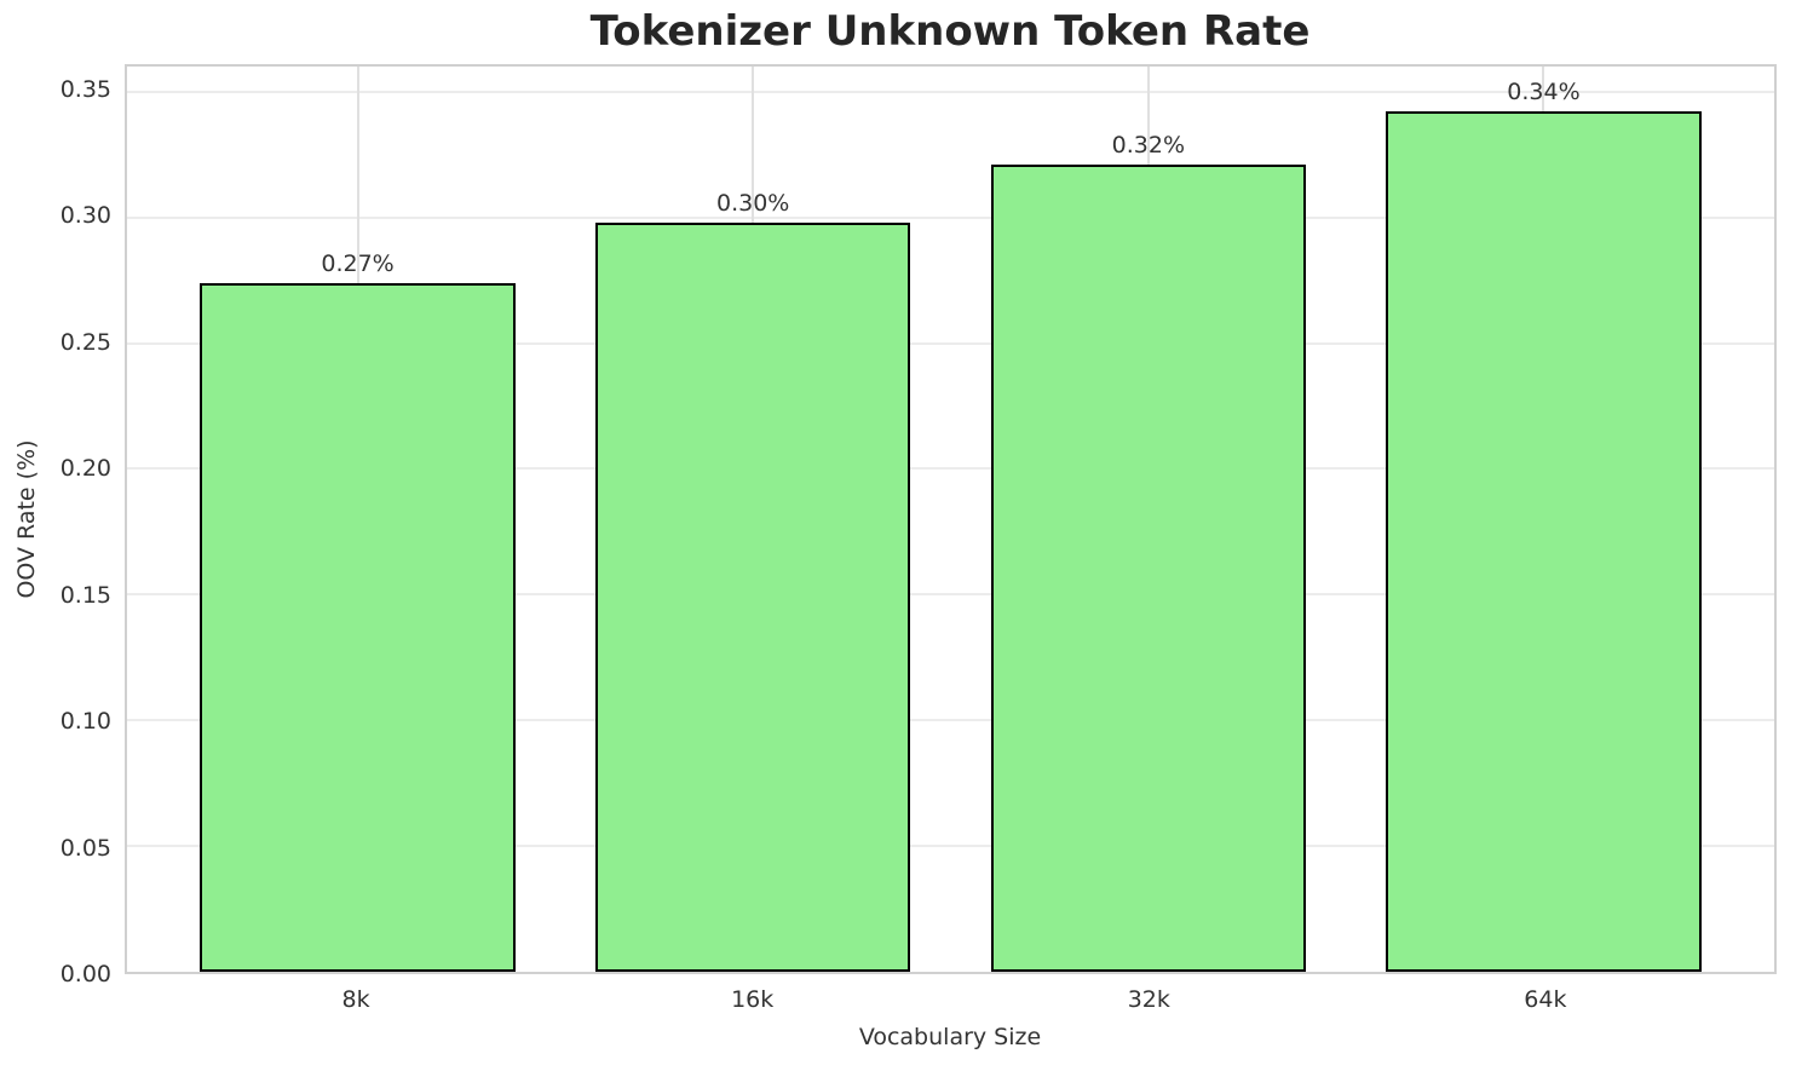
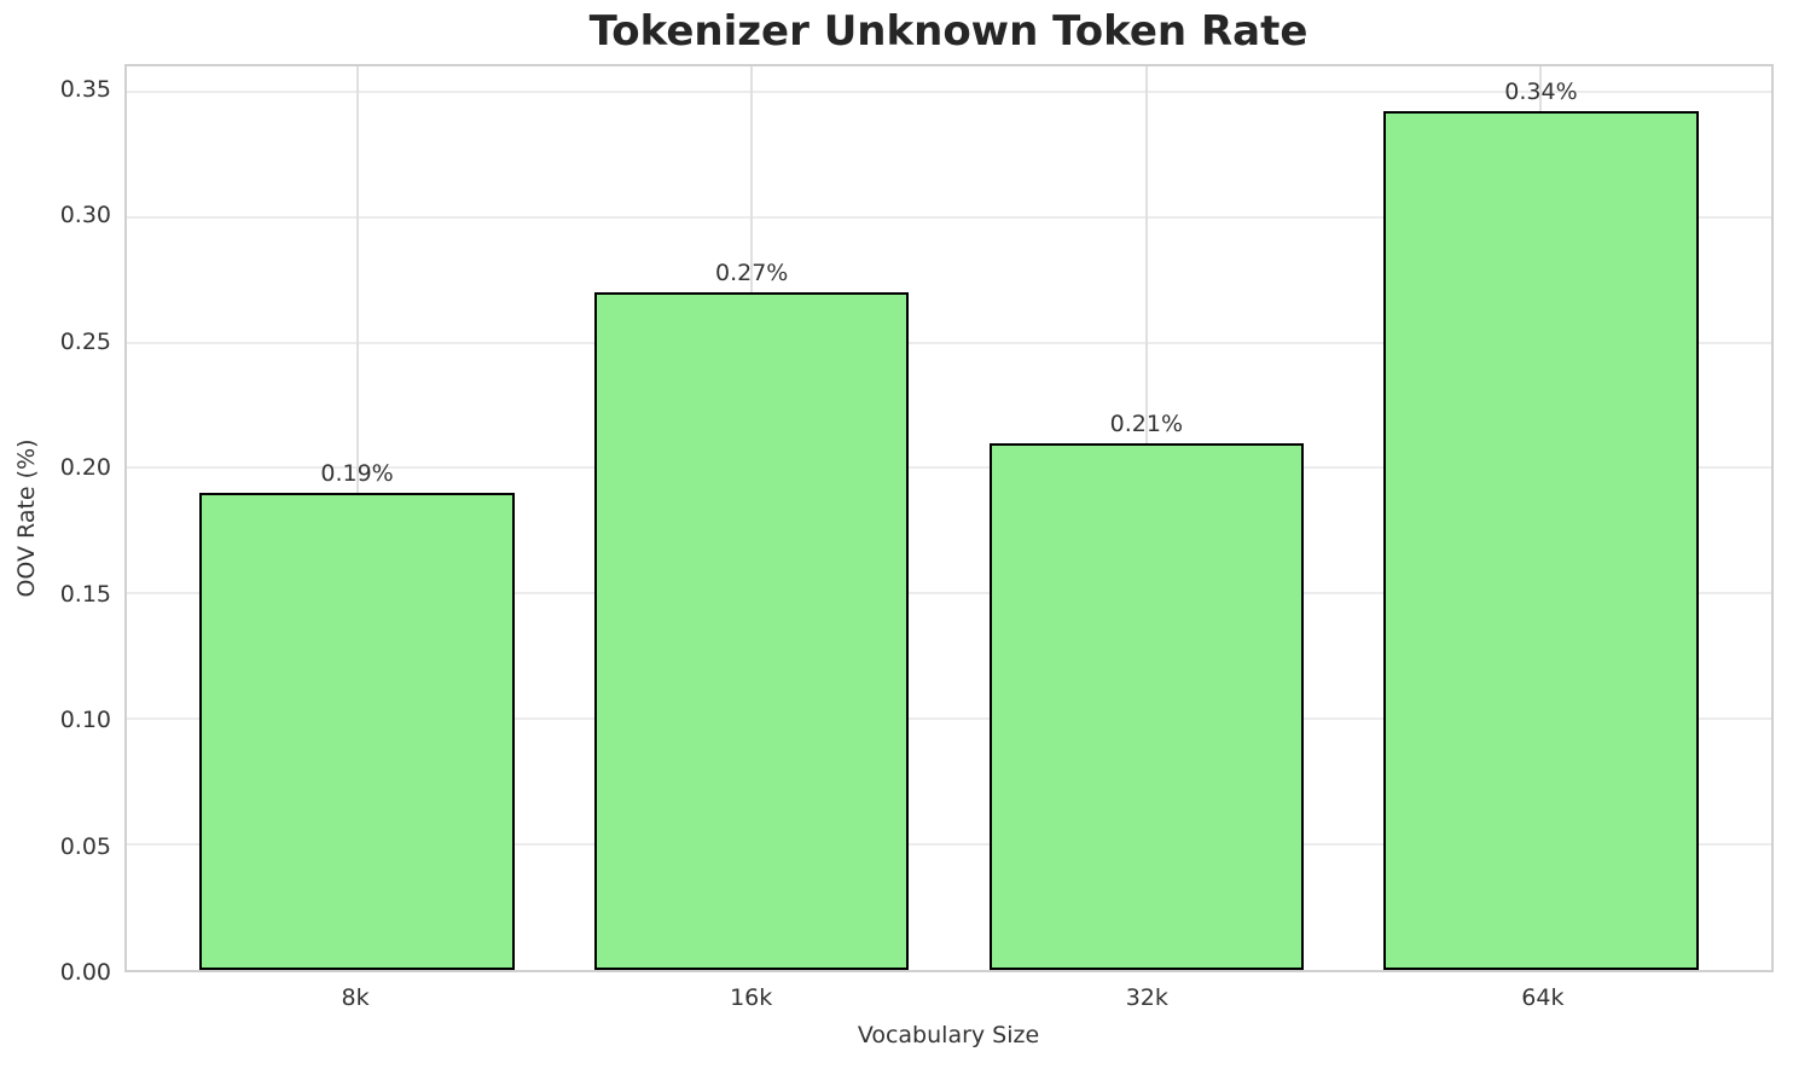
8k: 0.27% -> 0.19%
16k: 0.30% -> 0.27%
32k: 0.32% -> 0.21%
